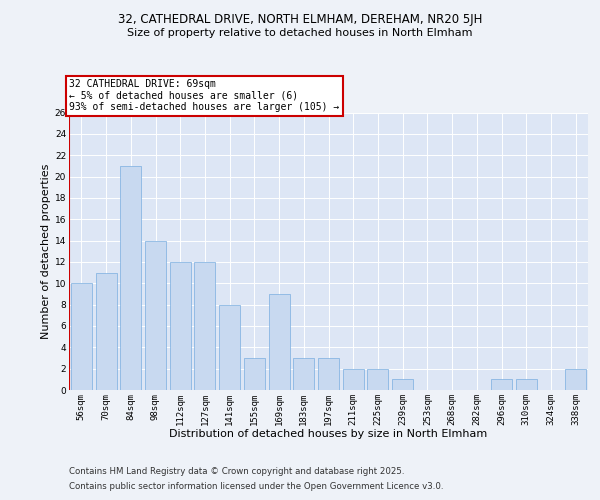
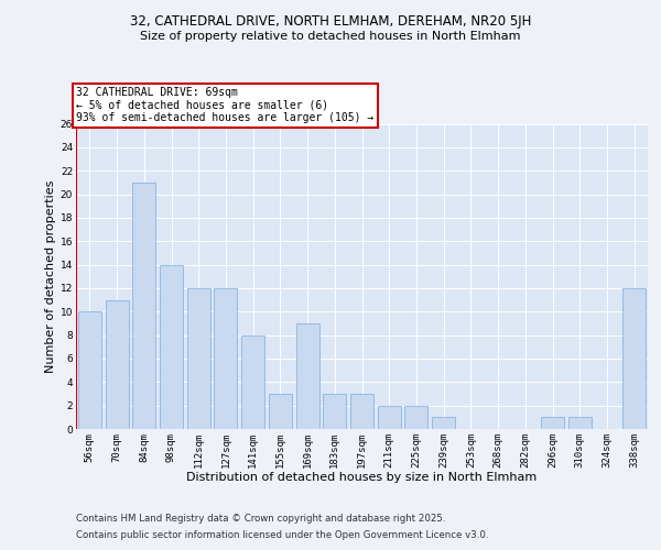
338sqm: 2 -> 12
